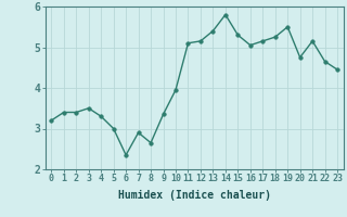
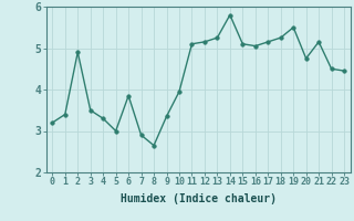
2: 3.40 -> 4.90
6: 2.35 -> 3.85
13: 5.40 -> 5.25
15: 5.30 -> 5.10
22: 4.65 -> 4.50
